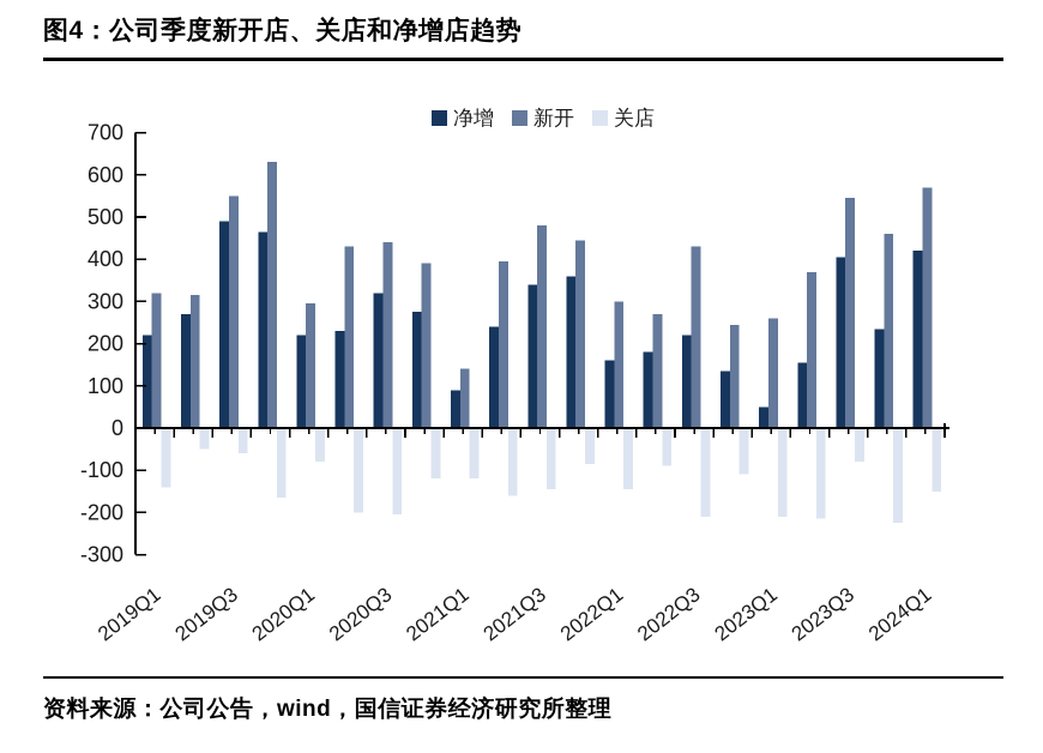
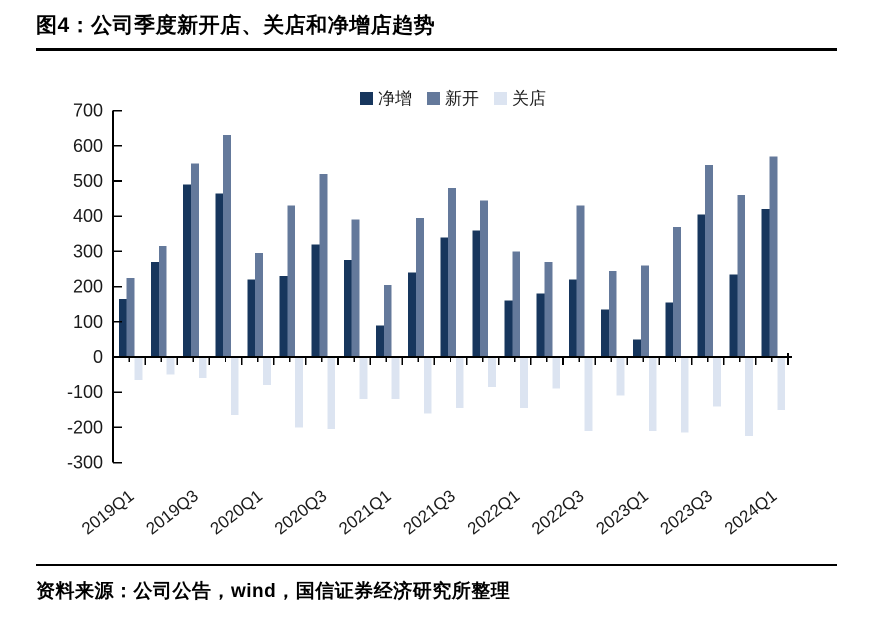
净增/2019Q1: 220 -> 160
新开/2019Q1: 320 -> 220
关店/2019Q1: -140 -> -60
新开/2020Q3: 440 -> 520
新开/2021Q1: 140 -> 200
关店/2023Q3: -80 -> -140
